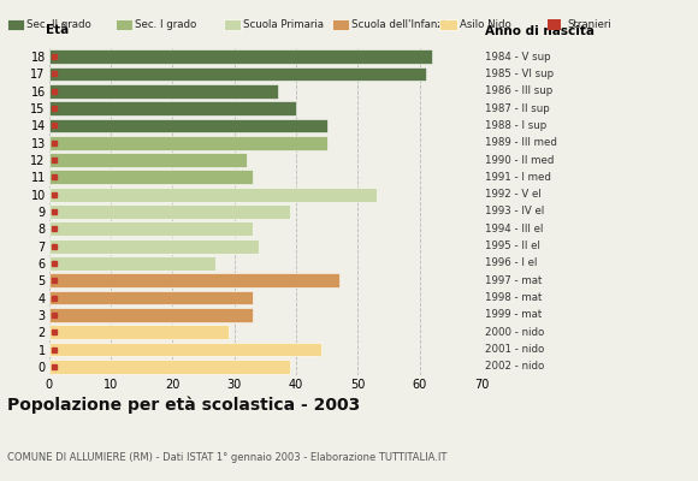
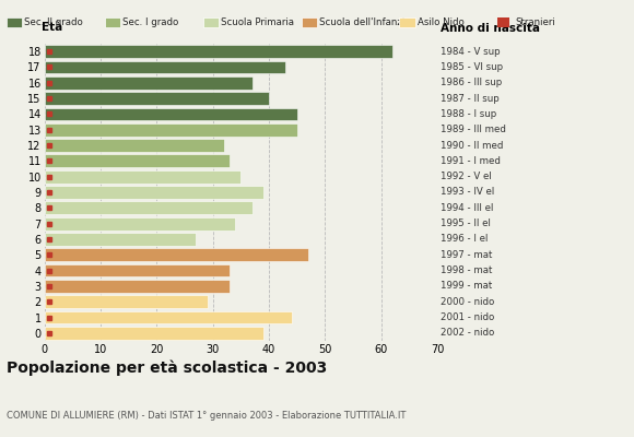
17: 61 -> 43
10: 53 -> 35
8: 33 -> 37
